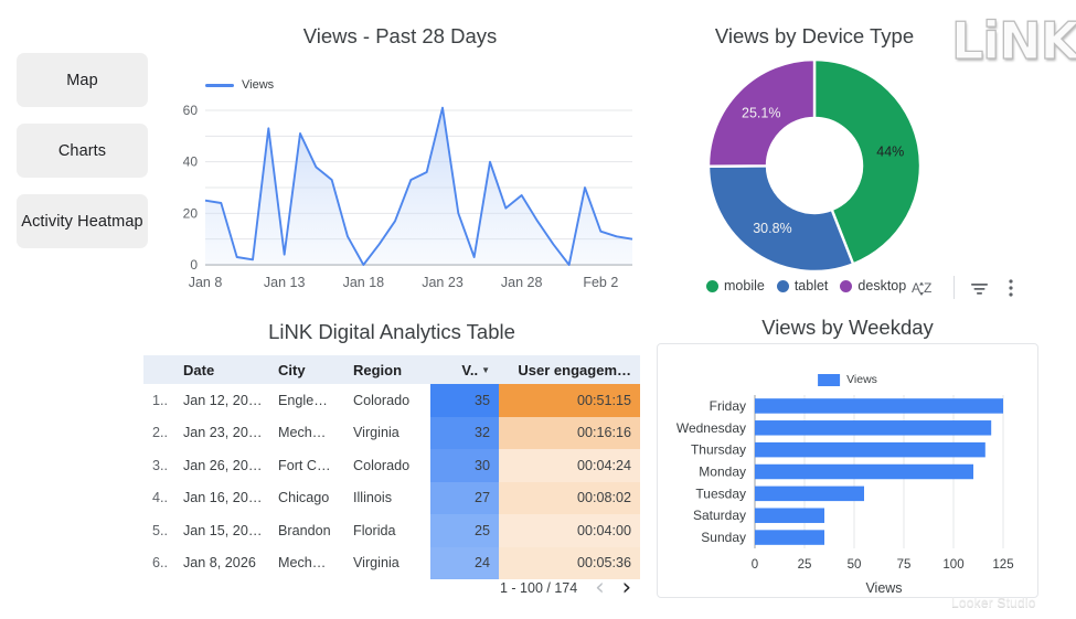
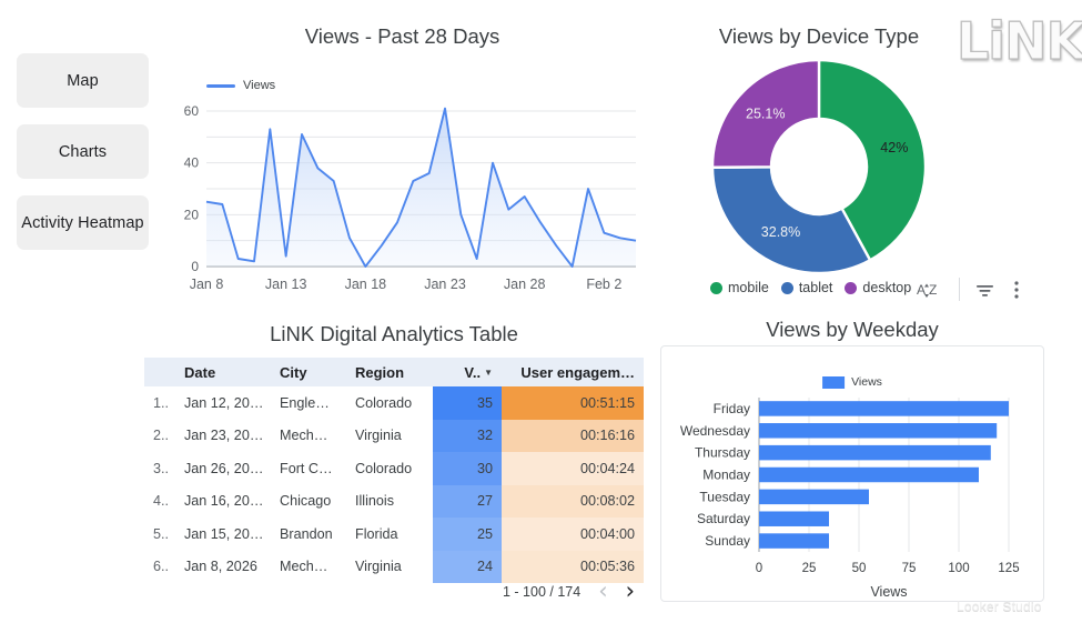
Views by Device Type/mobile: 44% -> 42%
Views by Device Type/tablet: 30.8% -> 32.8%
